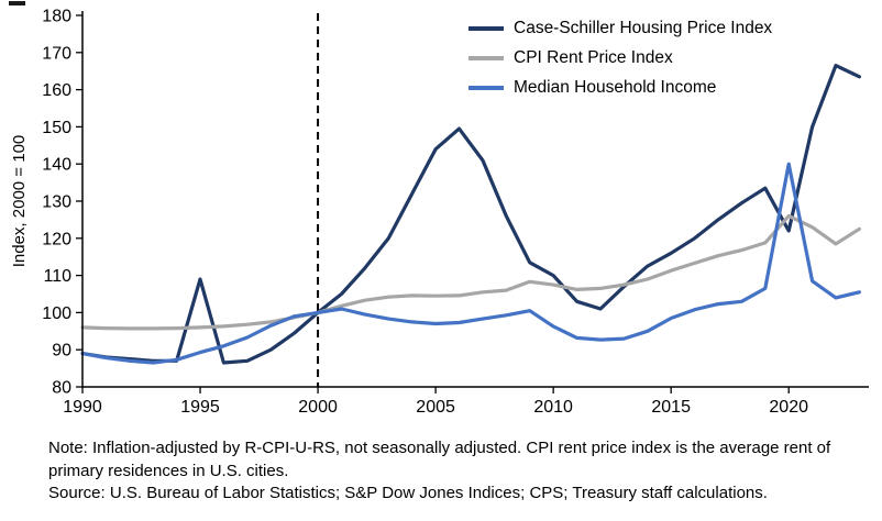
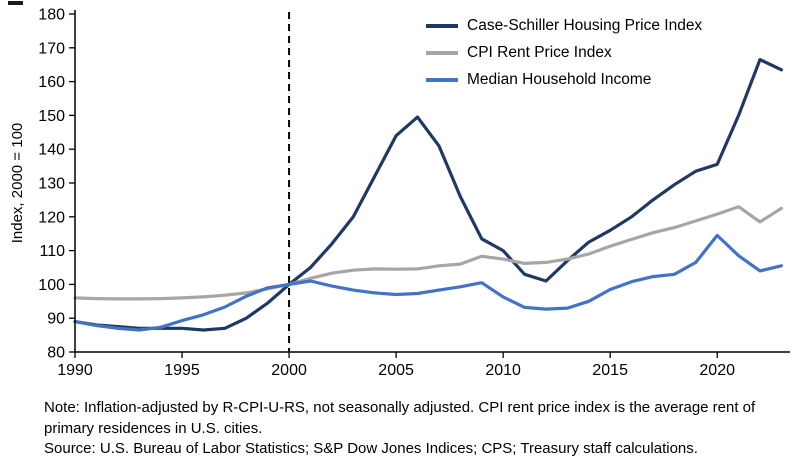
Case-Schiller Housing Price Index/1995: 109 -> 87
Case-Schiller Housing Price Index/2020: 122 -> 136
CPI Rent Price Index/2020: 126 -> 121
Median Household Income/2020: 140 -> 114
